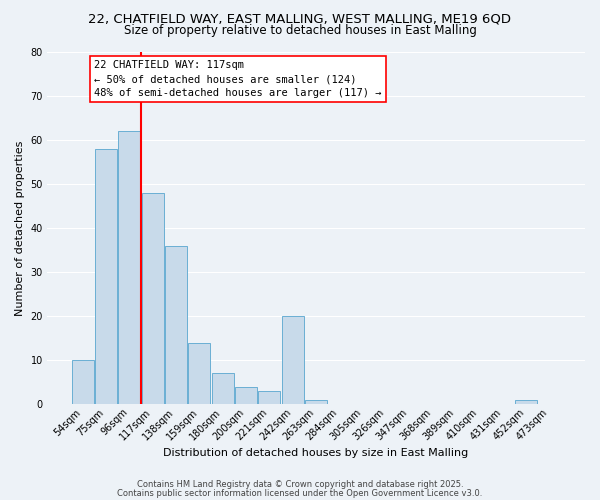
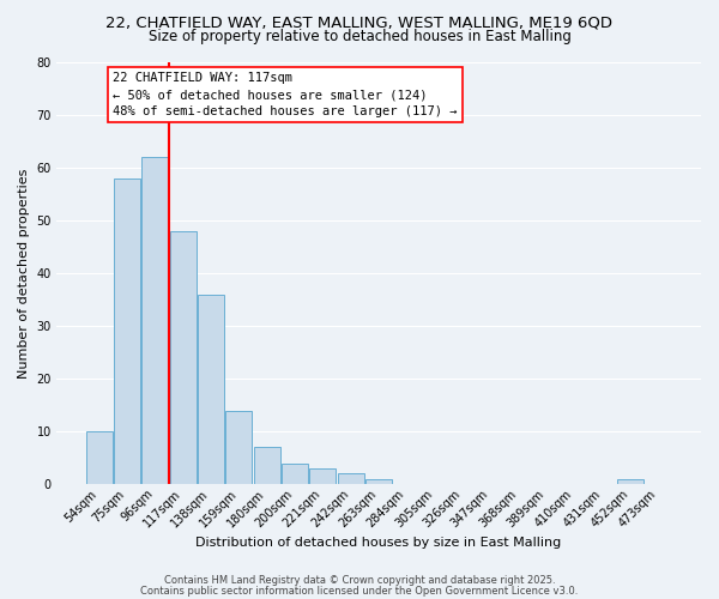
242sqm: 20 -> 2
